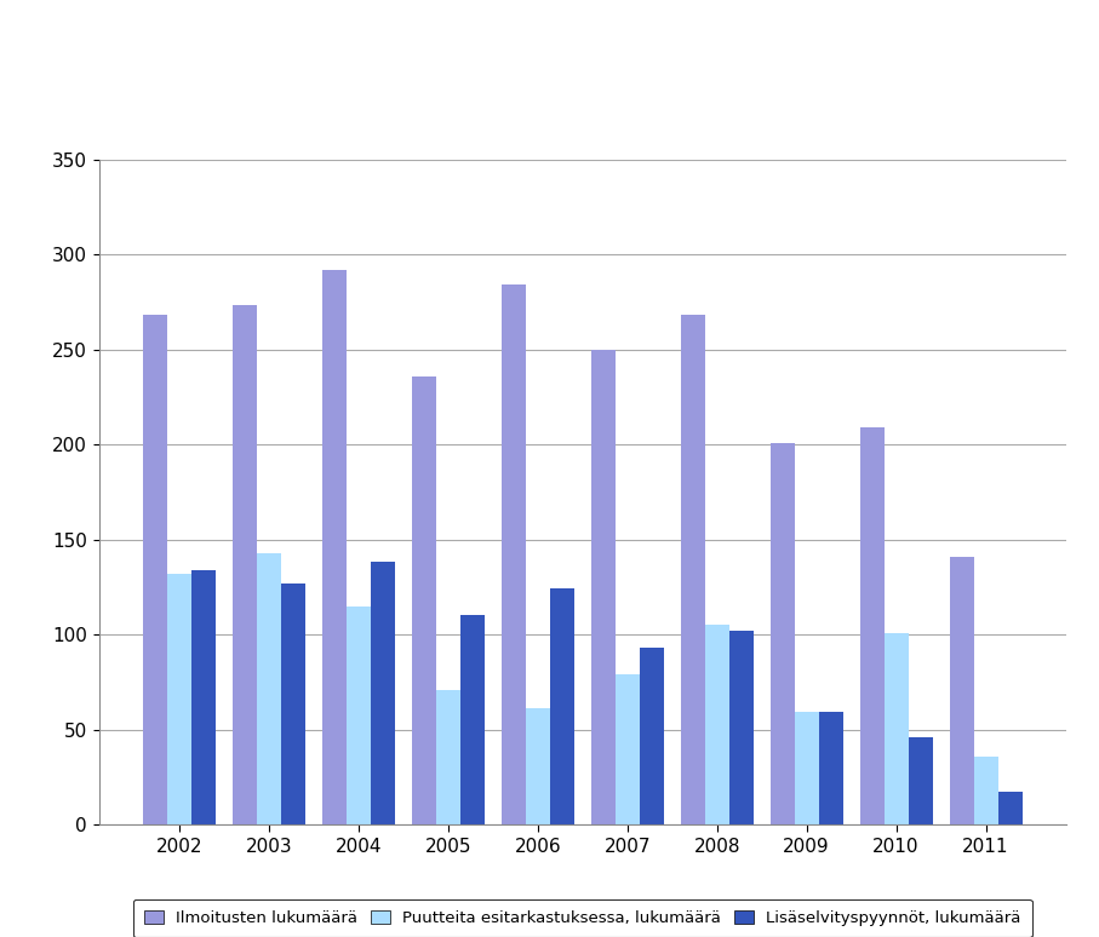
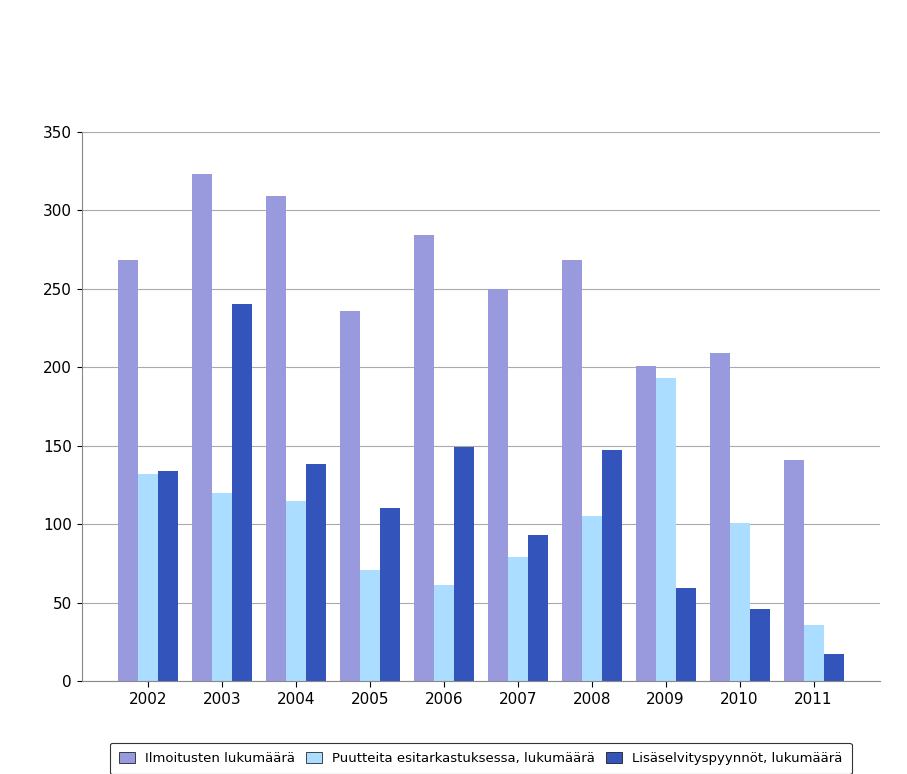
Ilmoitusten lukumäärä/2003: 273 -> 323
Puutteita esitarkastuksessa, lukumäärä/2003: 143 -> 120
Lisäselvityspyynnöt, lukumäärä/2003: 127 -> 240
Ilmoitusten lukumäärä/2004: 292 -> 309
Lisäselvityspyynnöt, lukumäärä/2006: 124 -> 149
Lisäselvityspyynnöt, lukumäärä/2008: 102 -> 147
Puutteita esitarkastuksessa, lukumäärä/2009: 59 -> 193
